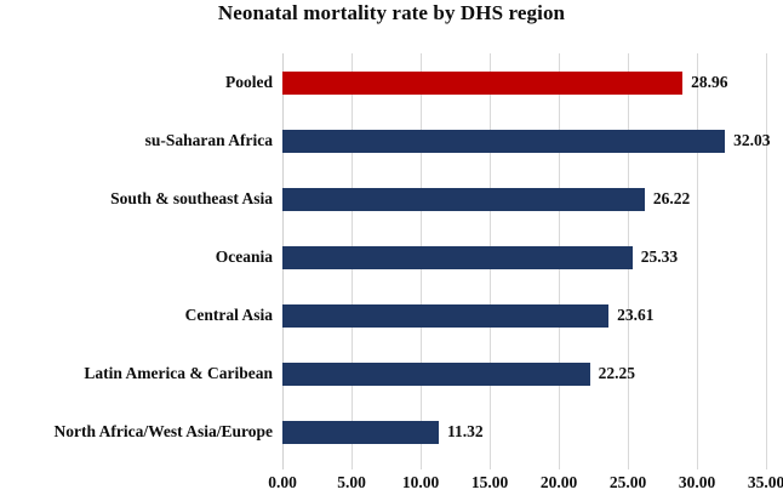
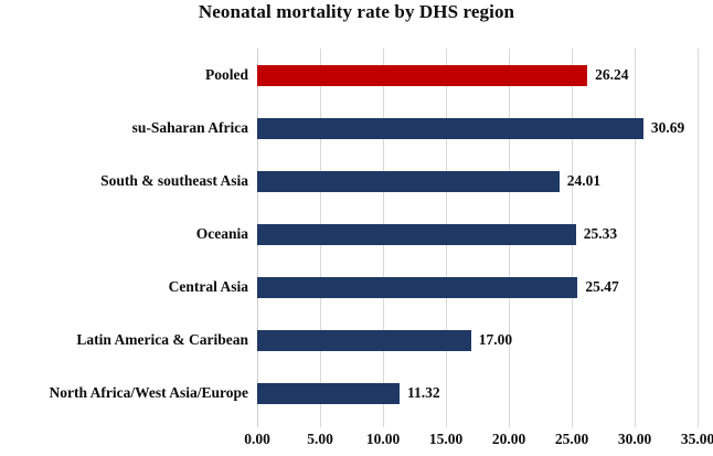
Pooled: 28.96 -> 26.24
su-Saharan Africa: 32.03 -> 30.69
South & southeast Asia: 26.22 -> 24.01
Central Asia: 23.61 -> 25.47
Latin America & Caribean: 22.25 -> 17.00
